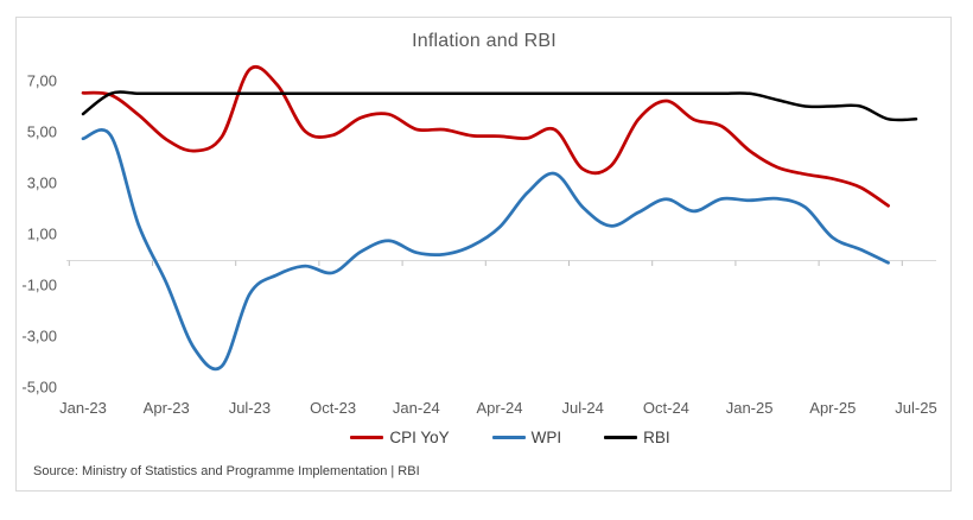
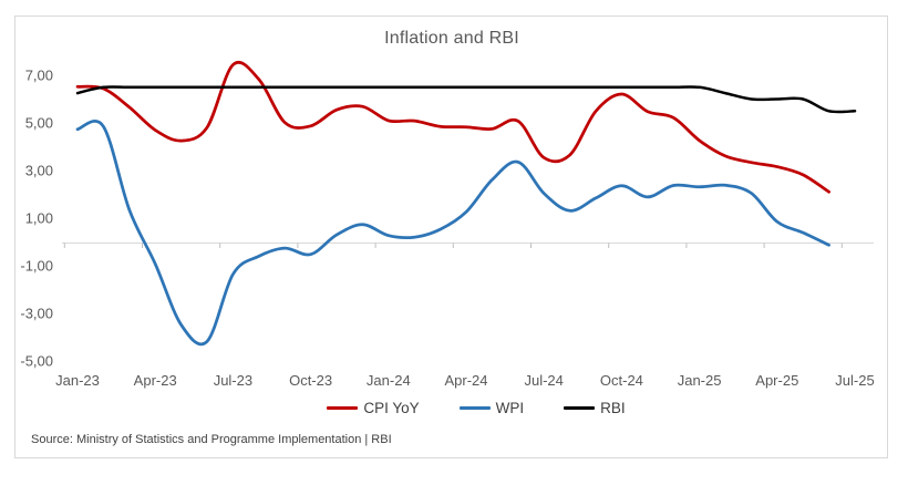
RBI/Jan-23: 5,7 -> 6,2
